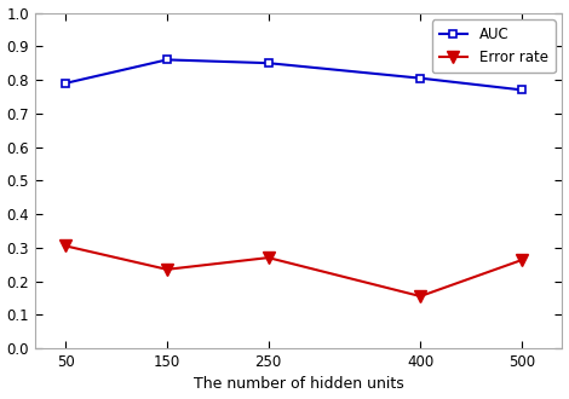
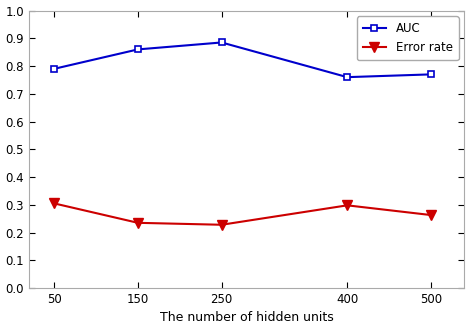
AUC/250: 0.850 -> 0.885
Error rate/250: 0.270 -> 0.228
AUC/400: 0.805 -> 0.760
Error rate/400: 0.155 -> 0.298
